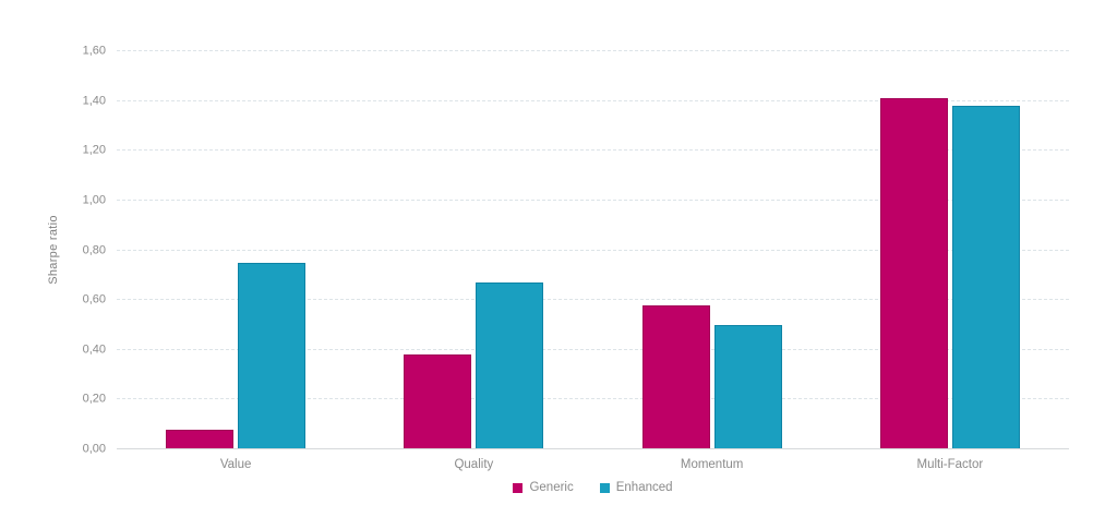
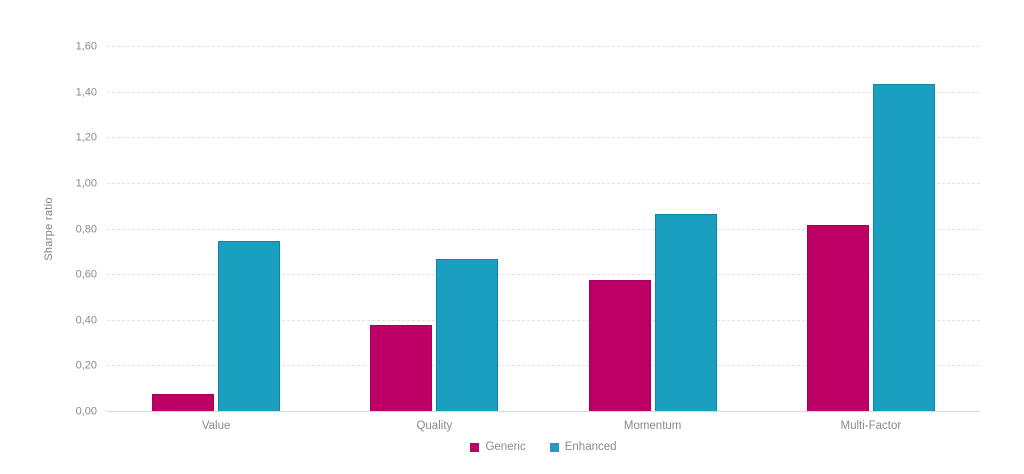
Enhanced/Momentum: 0,50 -> 0,87
Generic/Multi-Factor: 1,41 -> 0,82
Enhanced/Multi-Factor: 1,38 -> 1,44
